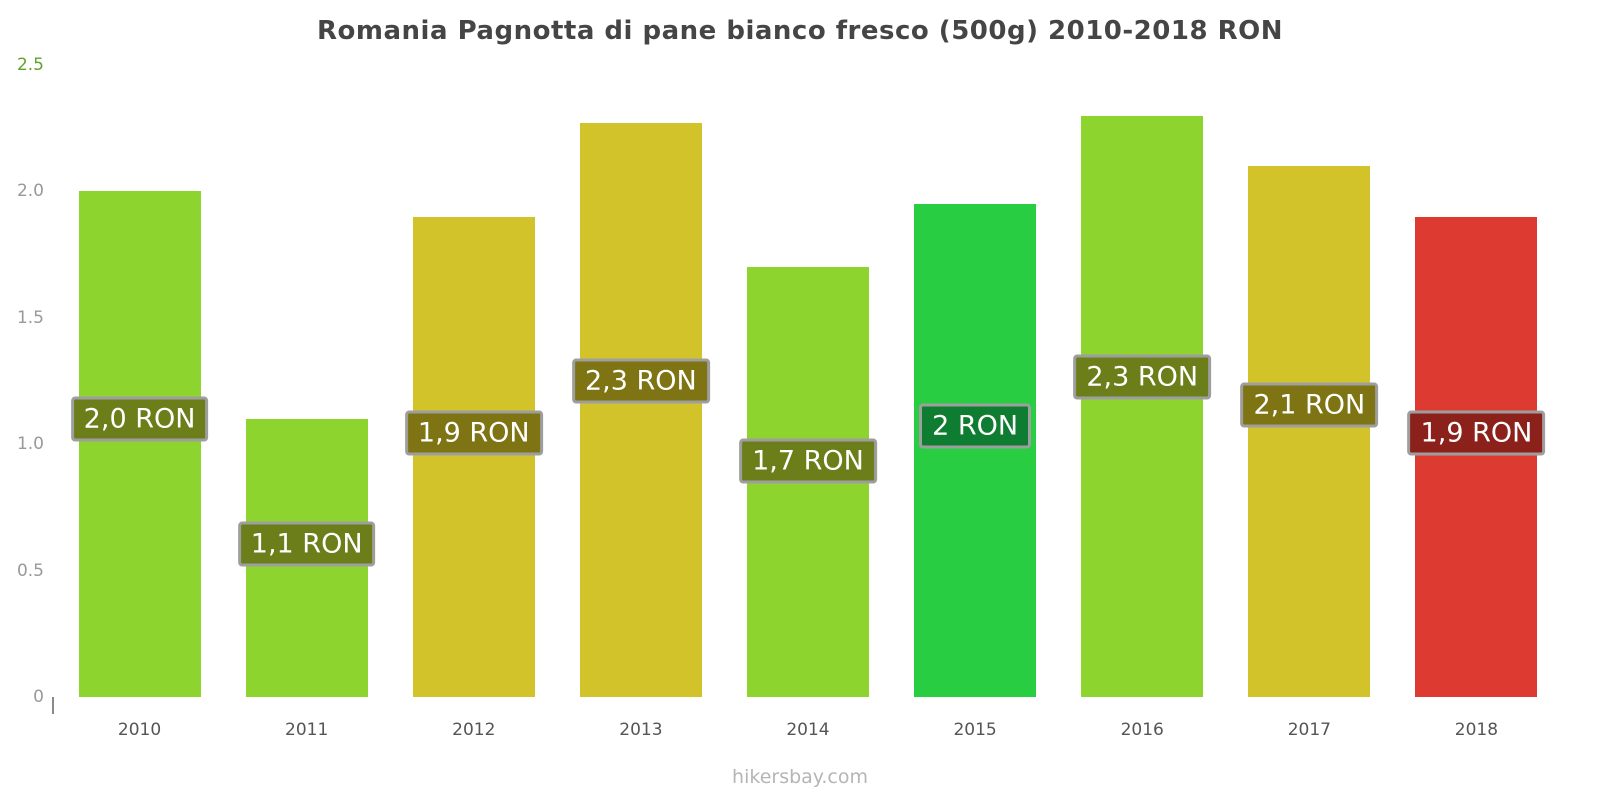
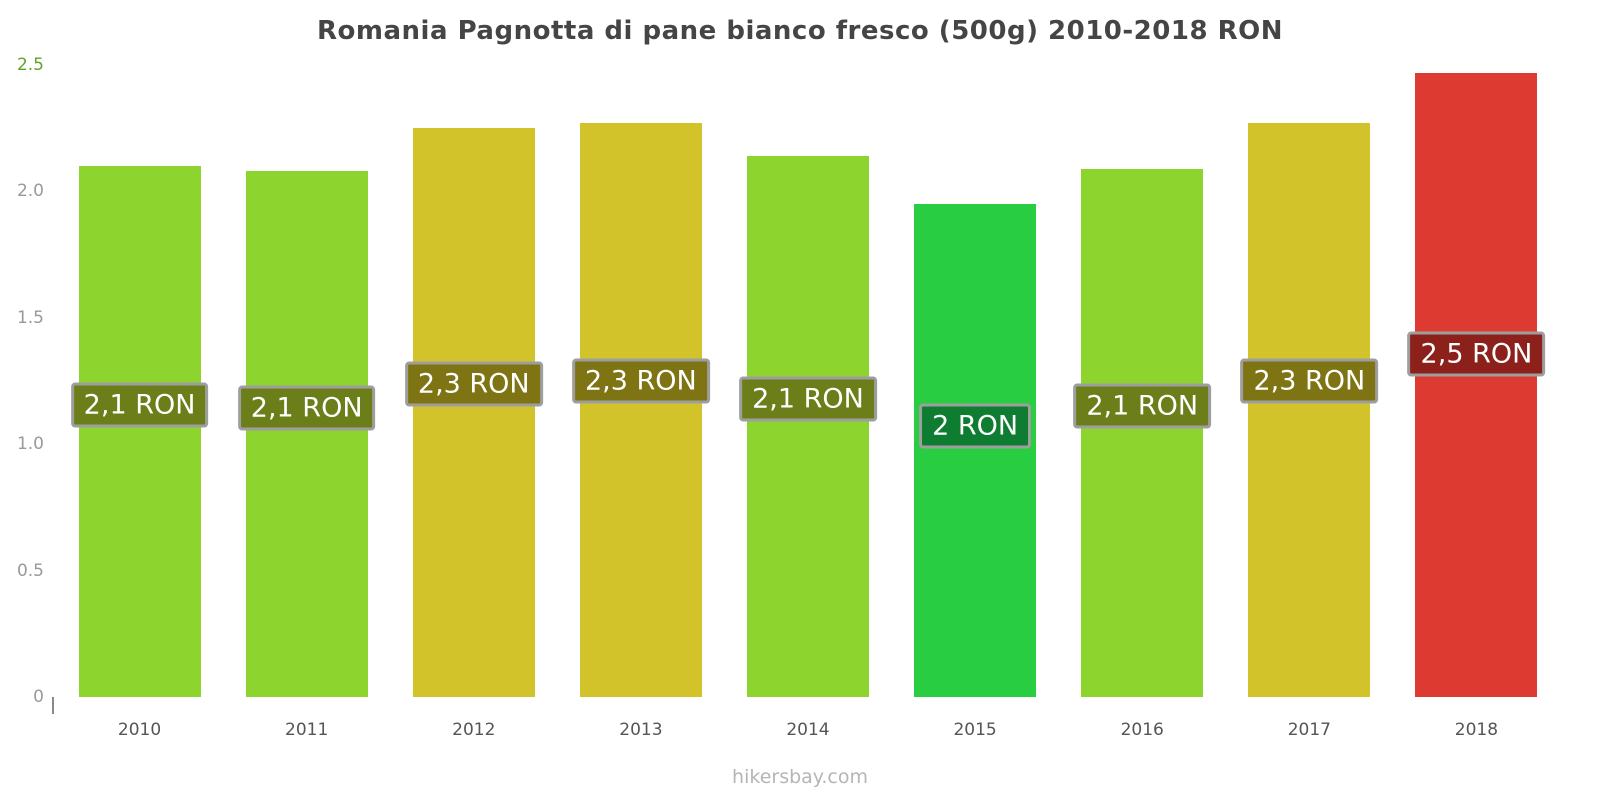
2010: 2,0 -> 2,1
2011: 1,1 -> 2,1
2012: 1,9 -> 2,3
2014: 1,7 -> 2,1
2016: 2,3 -> 2,1
2017: 2,1 -> 2,3
2018: 1,9 -> 2,5
